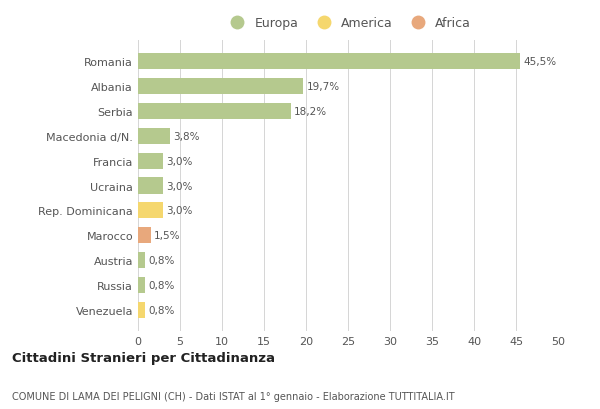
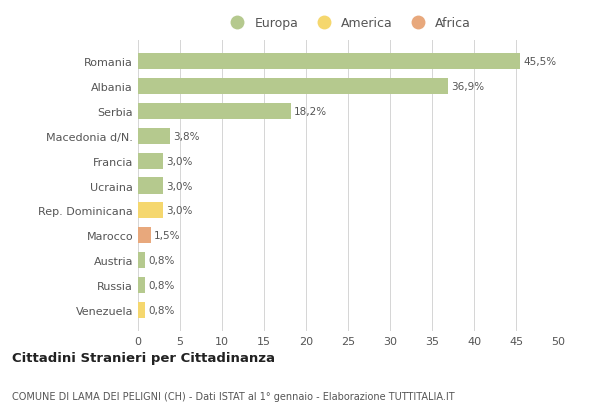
Albania: 19,7% -> 36,9%
